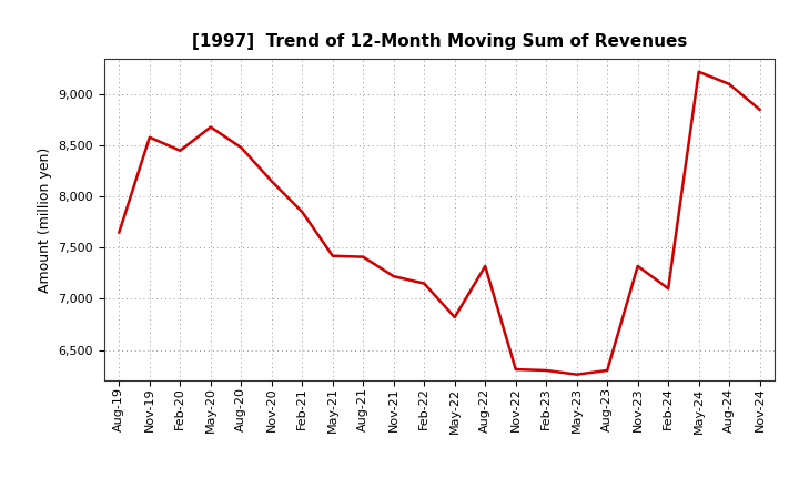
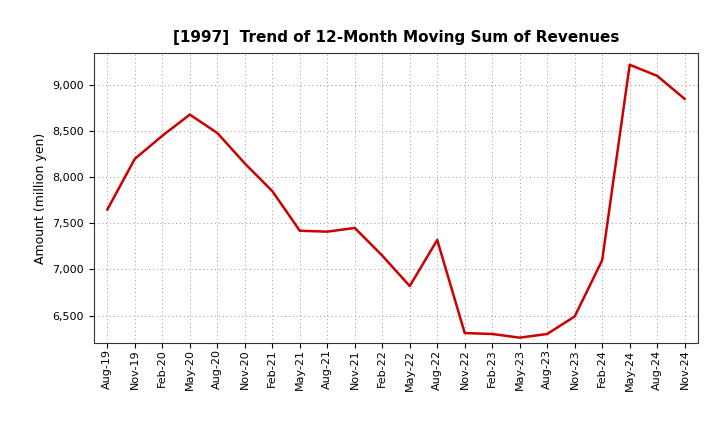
Nov-19: 8,580 -> 8,200
Nov-21: 7,220 -> 7,450
Nov-23: 7,320 -> 6,490
